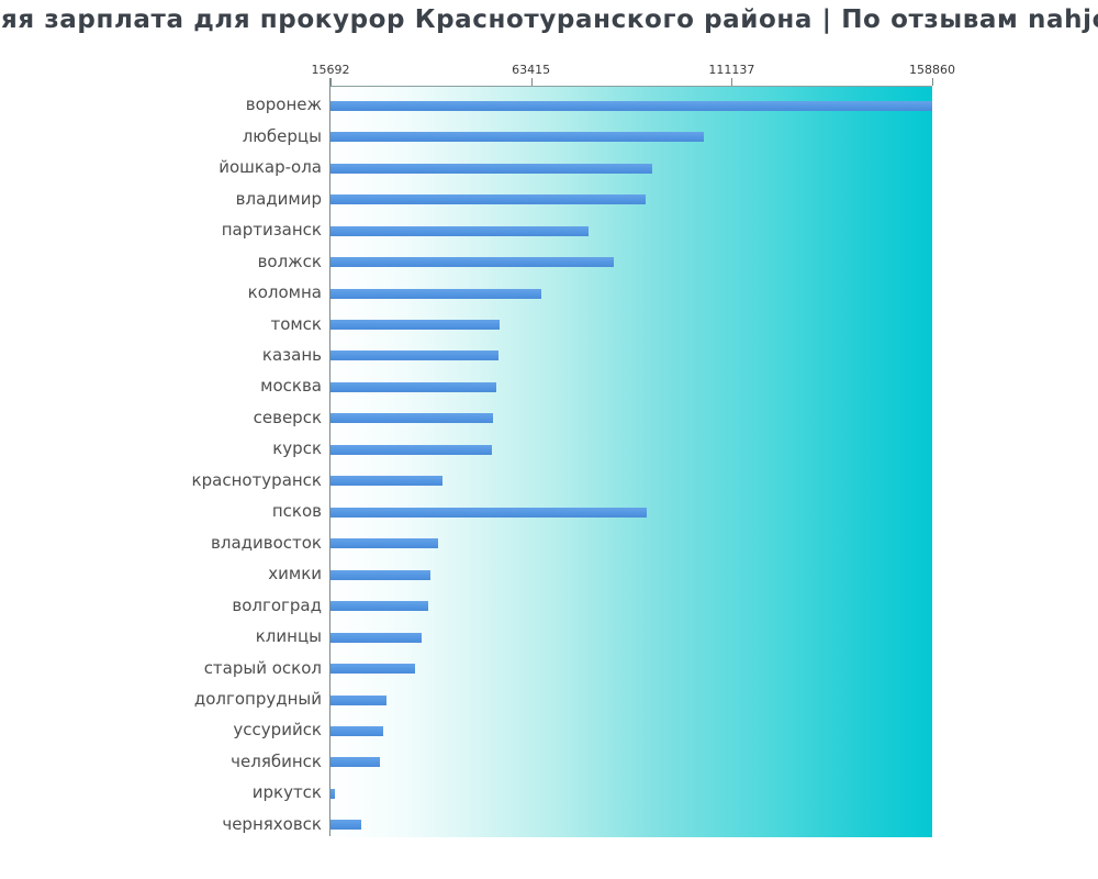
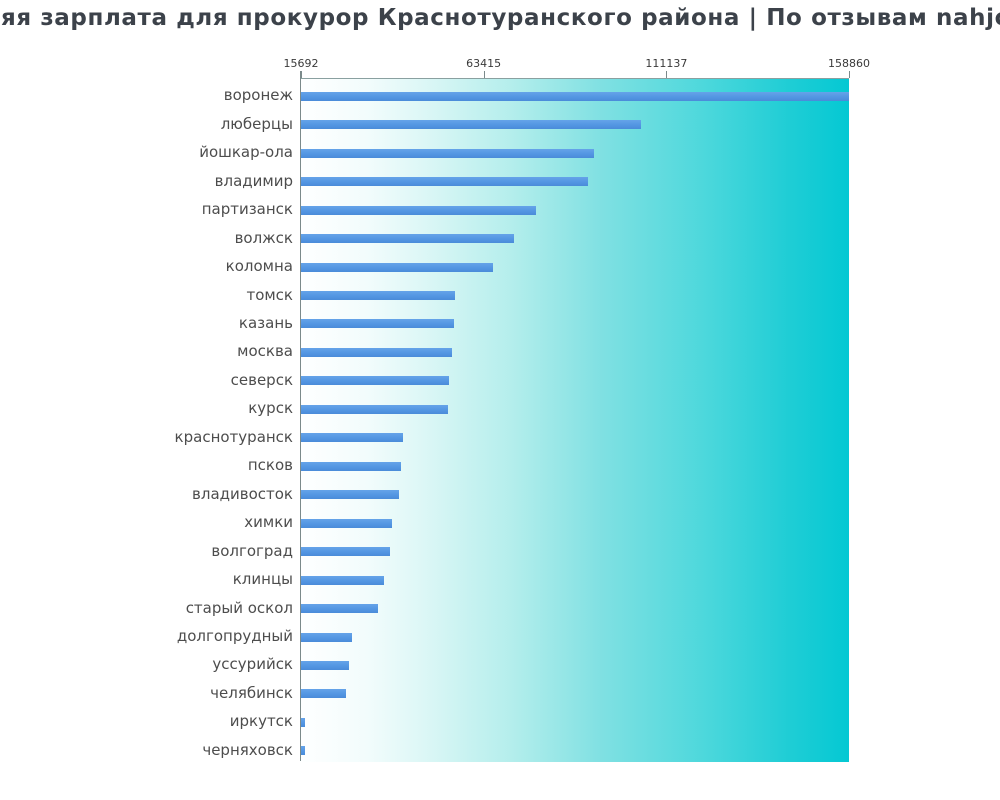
волжск: 83000 -> 71000
псков: 91000 -> 42000
черняховск: 23000 -> 17000
